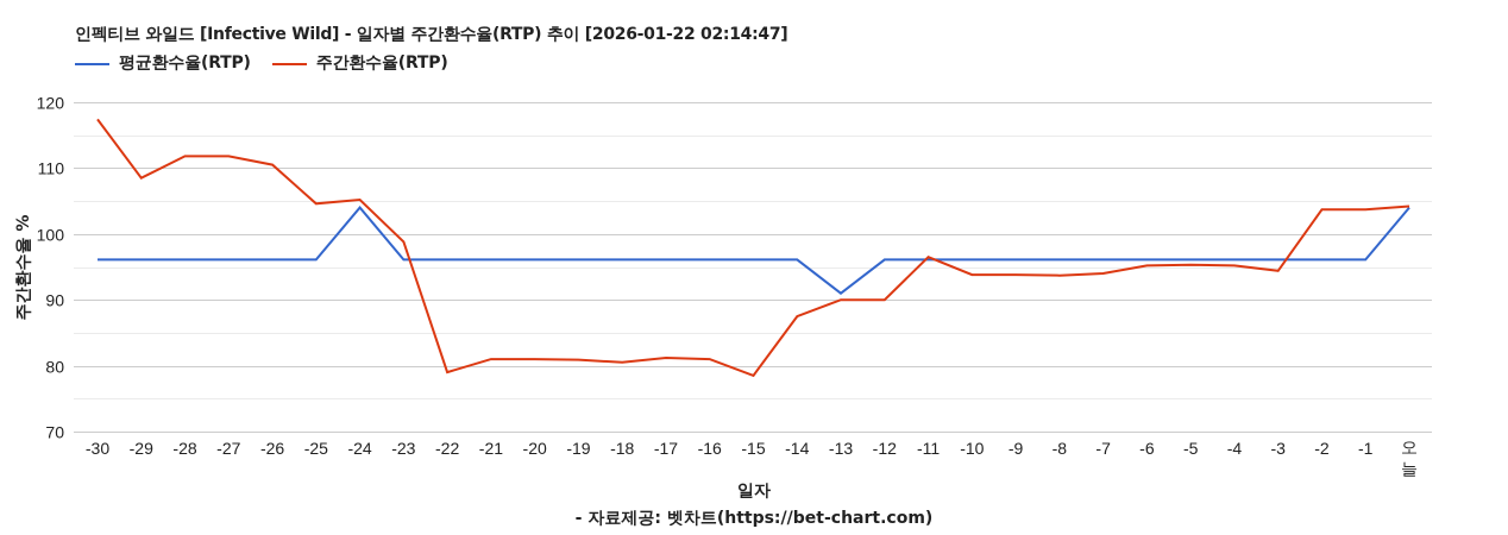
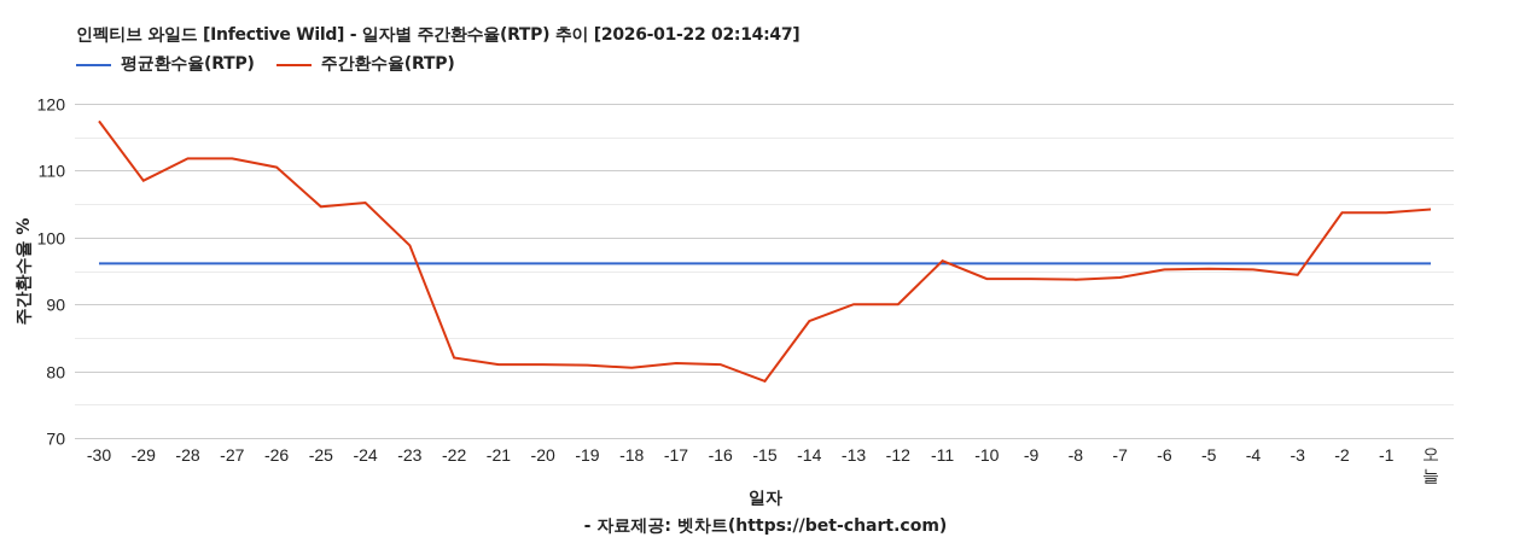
평균환수율(RTP)/-24: 104 -> 96
주간환수율(RTP)/-22: 79 -> 82
평균환수율(RTP)/-13: 91 -> 96
평균환수율(RTP)/오늘: 104 -> 96
